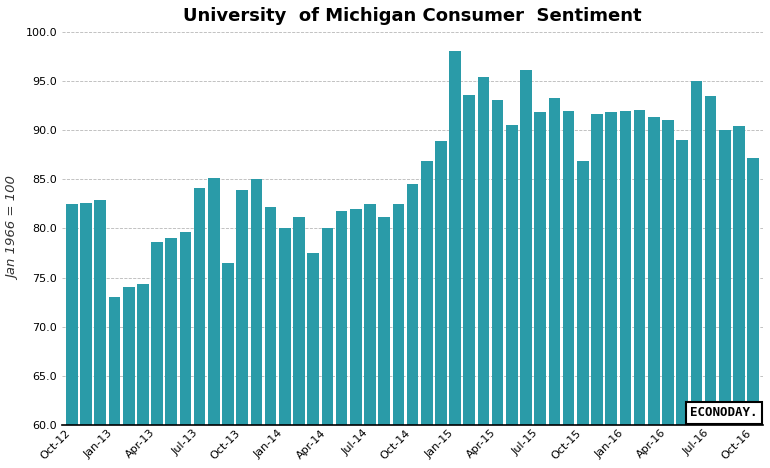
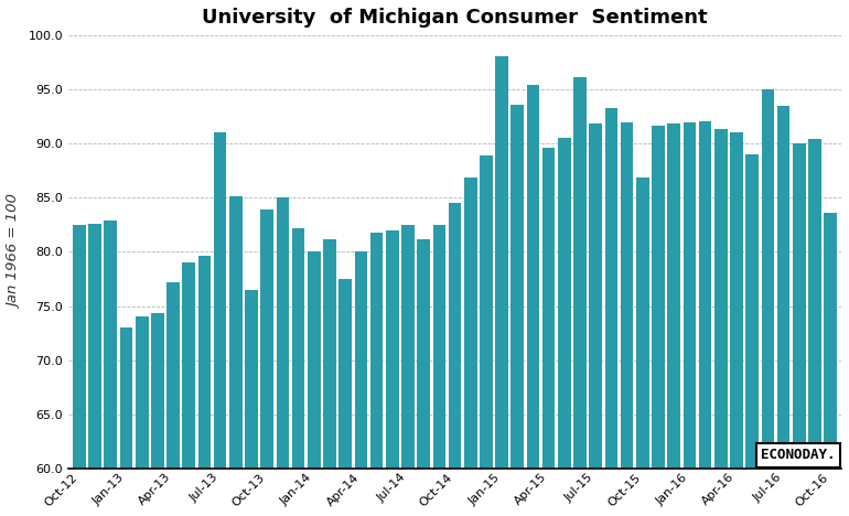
Apr-13: 78.6 -> 77.2
Jul-13: 84.1 -> 91.0
Apr-15: 93.1 -> 89.6
Oct-16: 87.2 -> 83.6
